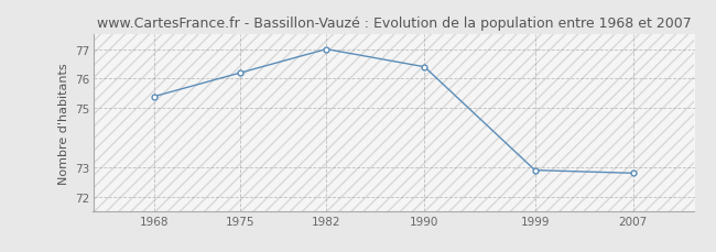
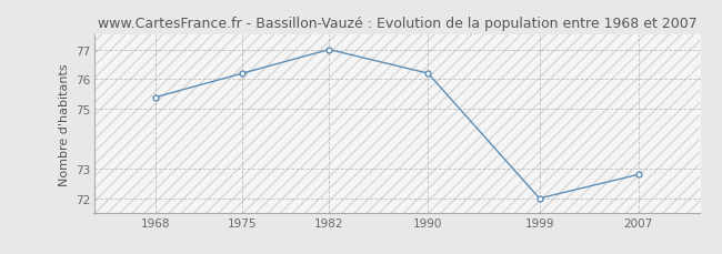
1990: 76.4 -> 76.2
1999: 72.9 -> 72.0
